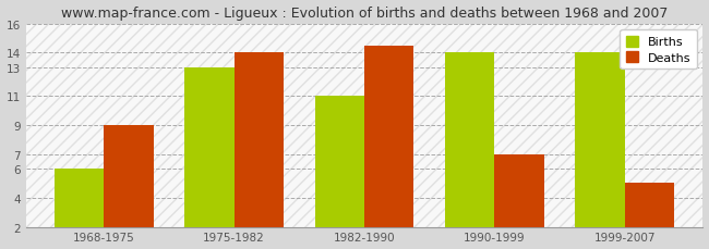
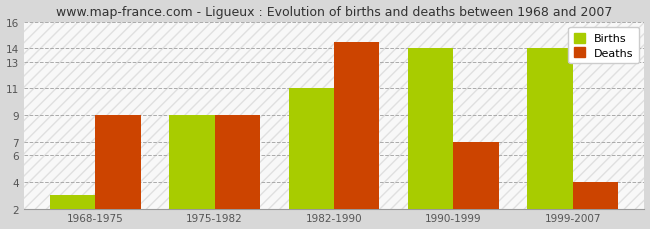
Births/1968-1975: 6 -> 3
Births/1975-1982: 13 -> 9
Deaths/1975-1982: 14.0 -> 9.0
Deaths/1999-2007: 5.0 -> 4.0
